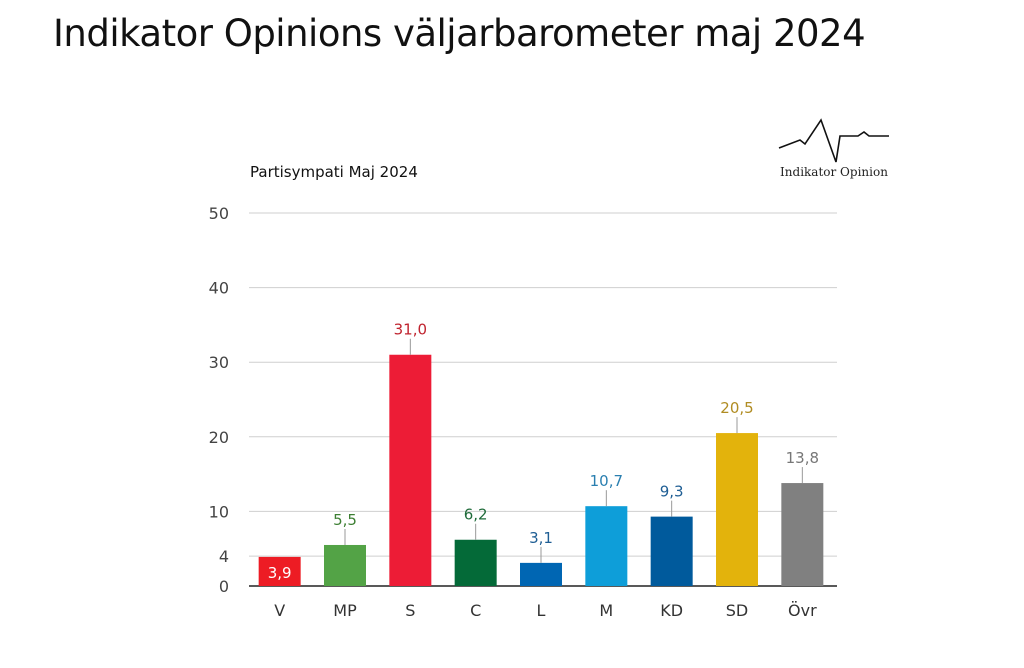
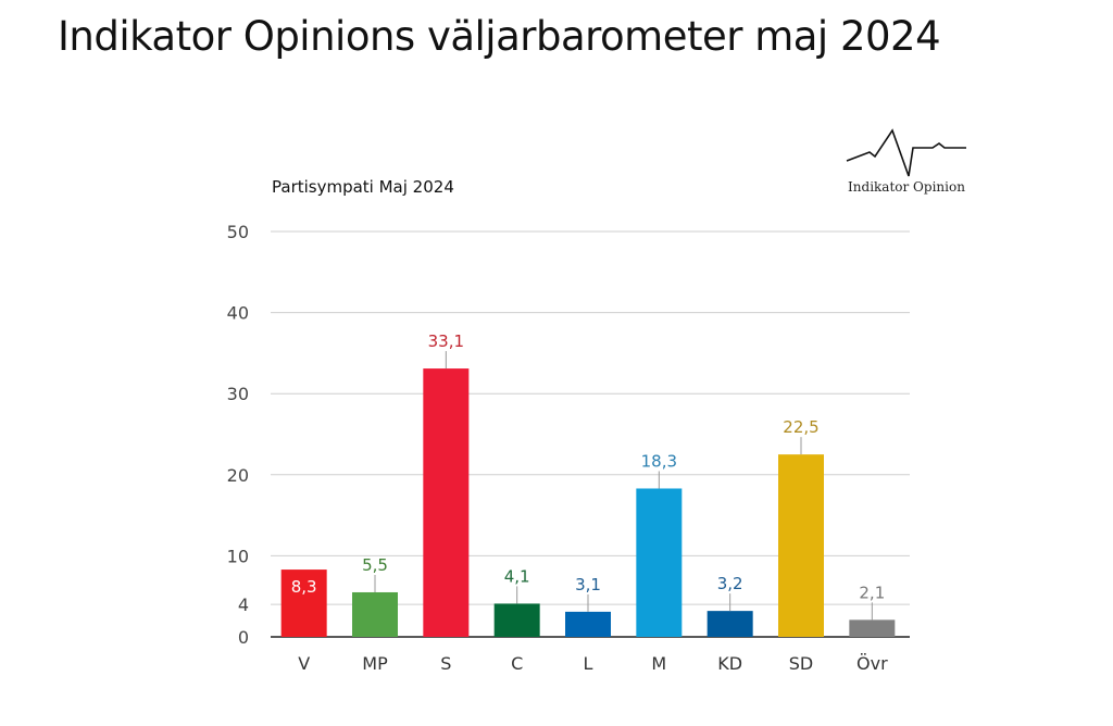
V: 3,9 -> 8,3
S: 31,0 -> 33,1
C: 6,2 -> 4,1
M: 10,7 -> 18,3
KD: 9,3 -> 3,2
SD: 20,5 -> 22,5
Övr: 13,8 -> 2,1
